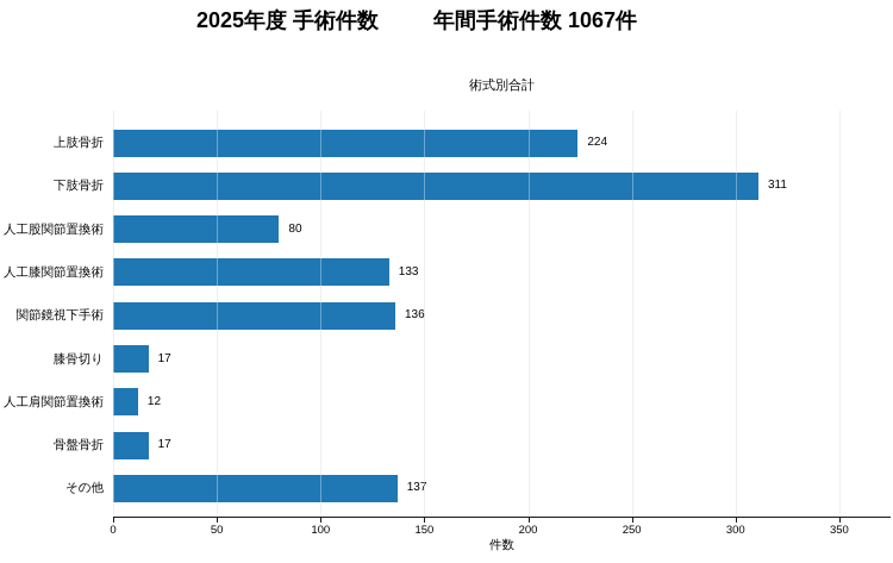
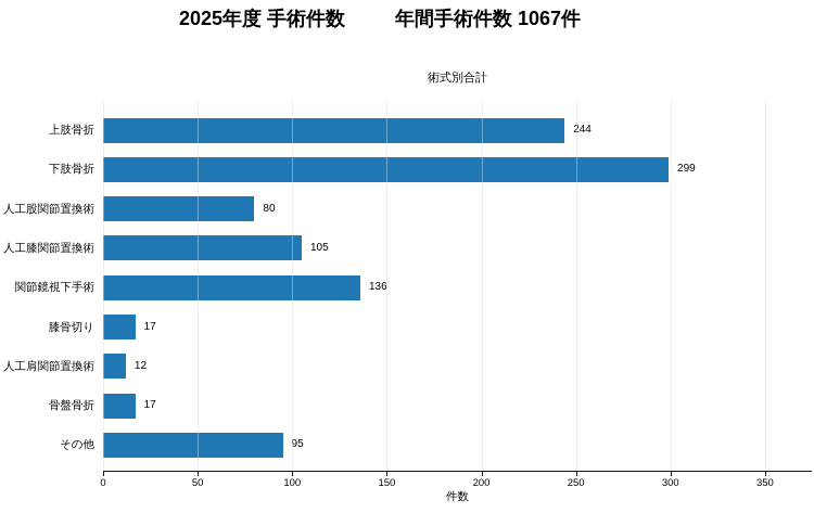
上肢骨折: 224 -> 244
下肢骨折: 311 -> 299
人工膝関節置換術: 133 -> 105
その他: 137 -> 95
